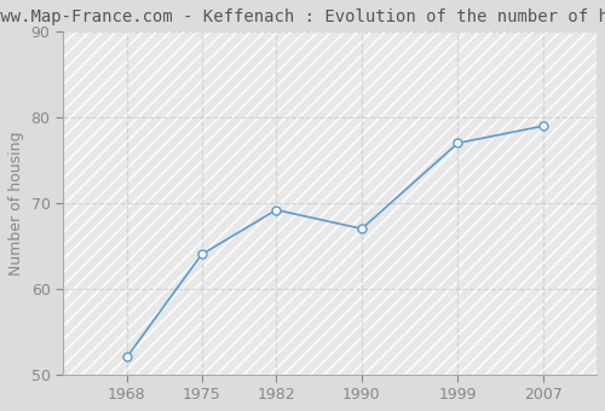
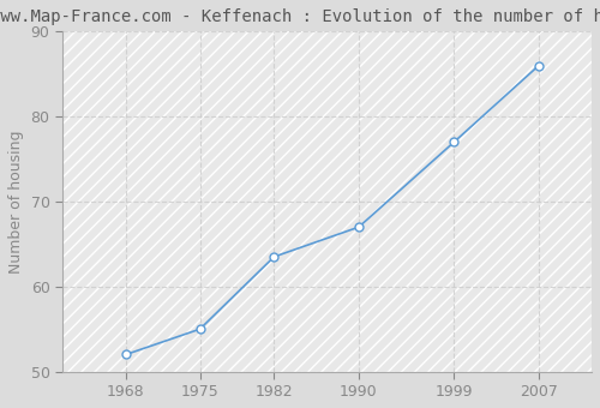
1975: 64.0 -> 55.0
1982: 69.2 -> 63.5
2007: 79.0 -> 86.0
